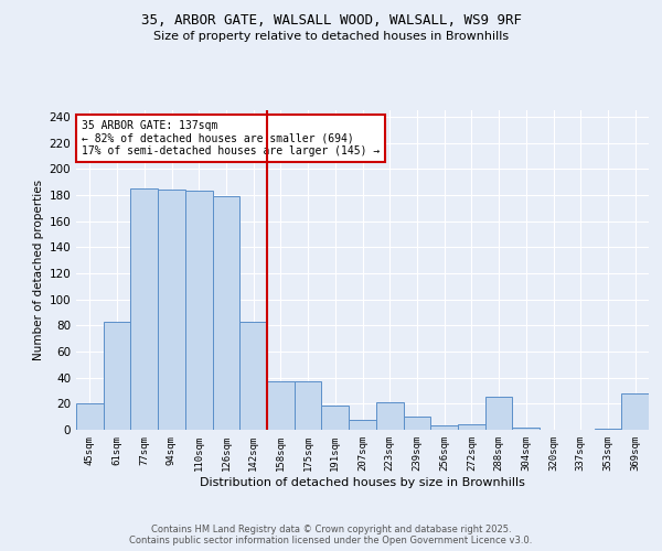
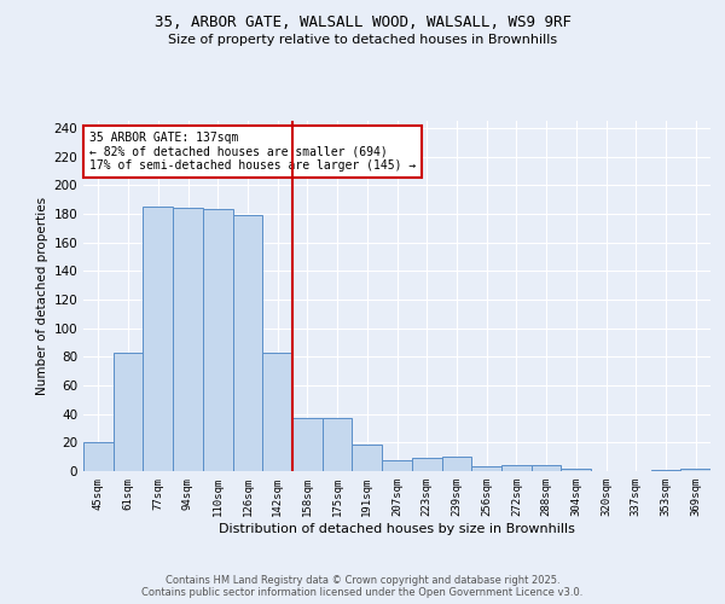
223sqm: 21 -> 9
288sqm: 25 -> 4
369sqm: 28 -> 2
